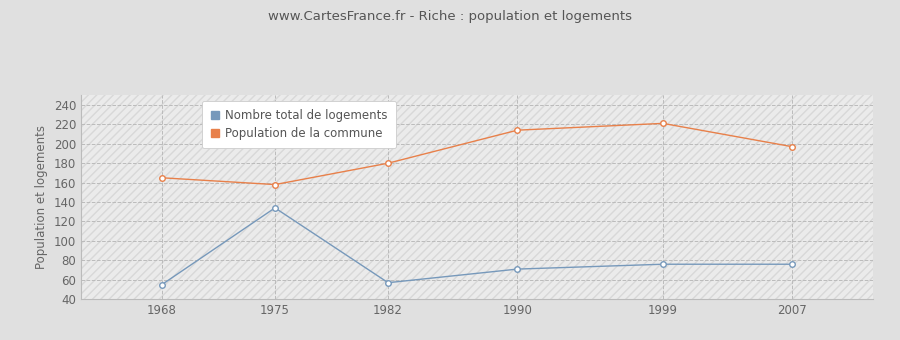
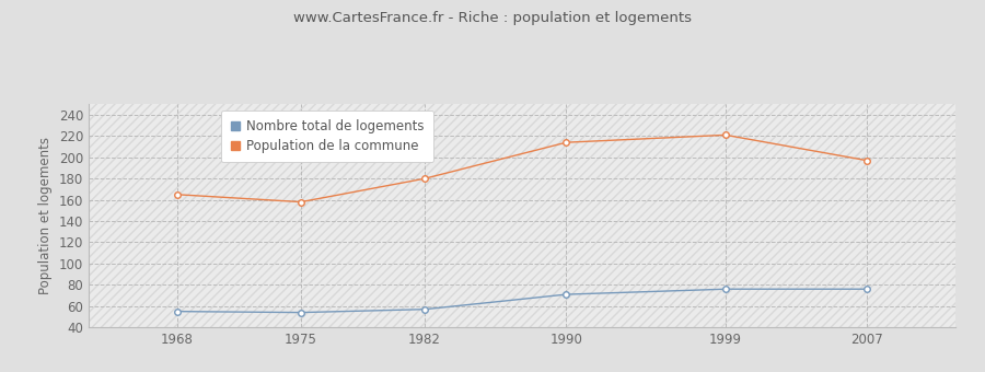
Nombre total de logements/1975: 134 -> 54
